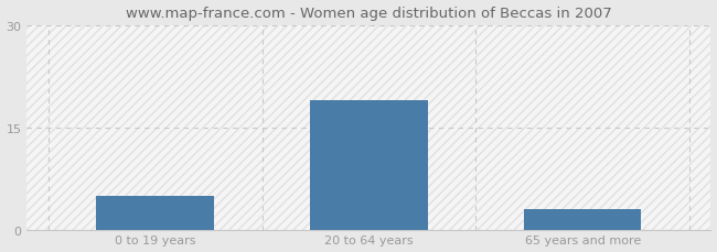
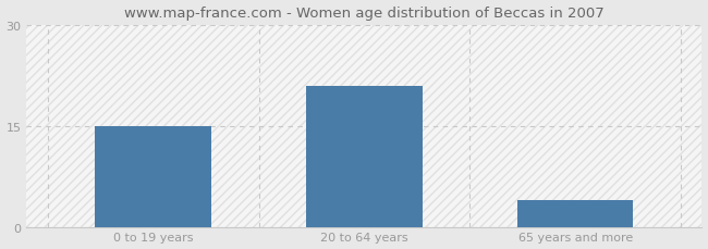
0 to 19 years: 5 -> 15
20 to 64 years: 19 -> 21
65 years and more: 3 -> 4
